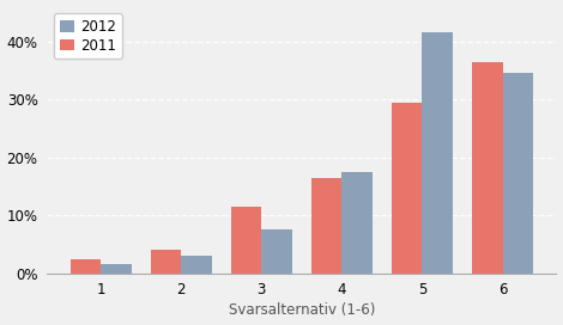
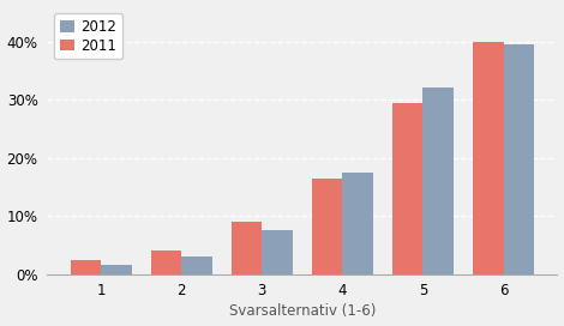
2011/3: 11.5% -> 9.0%
2012/5: 41.5% -> 32.0%
2011/6: 36.5% -> 40.0%
2012/6: 34.5% -> 39.5%
